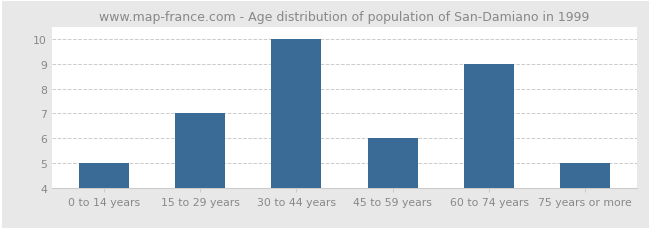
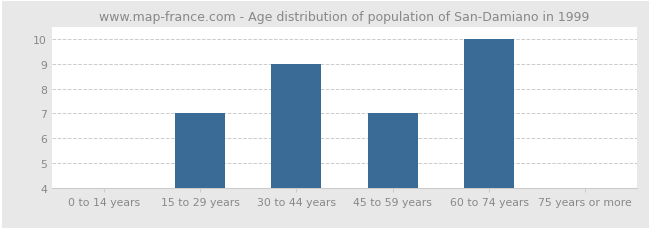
0 to 14 years: 5 -> 4
30 to 44 years: 10 -> 9
45 to 59 years: 6 -> 7
60 to 74 years: 9 -> 10
75 years or more: 5 -> 4
